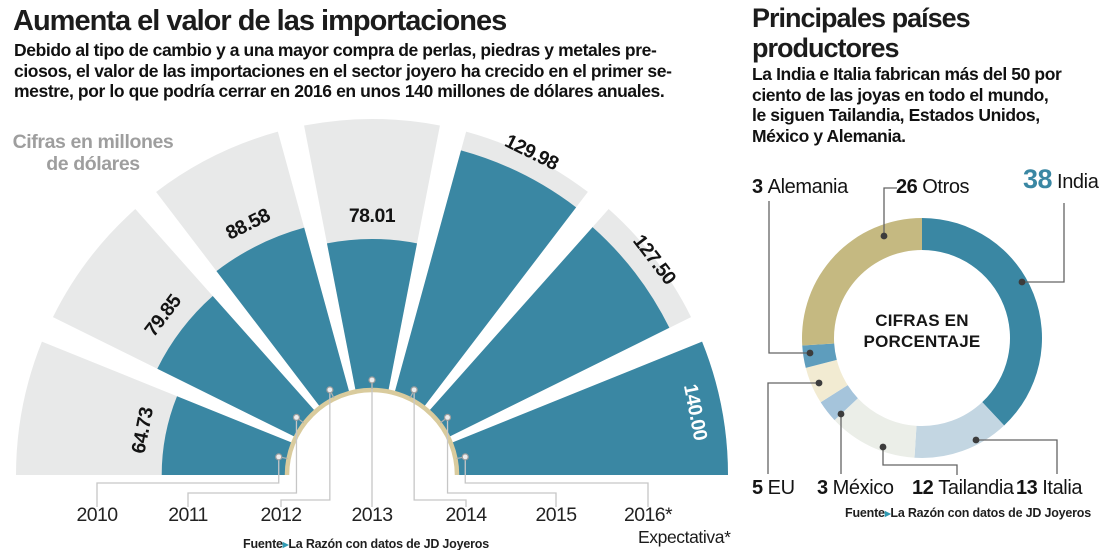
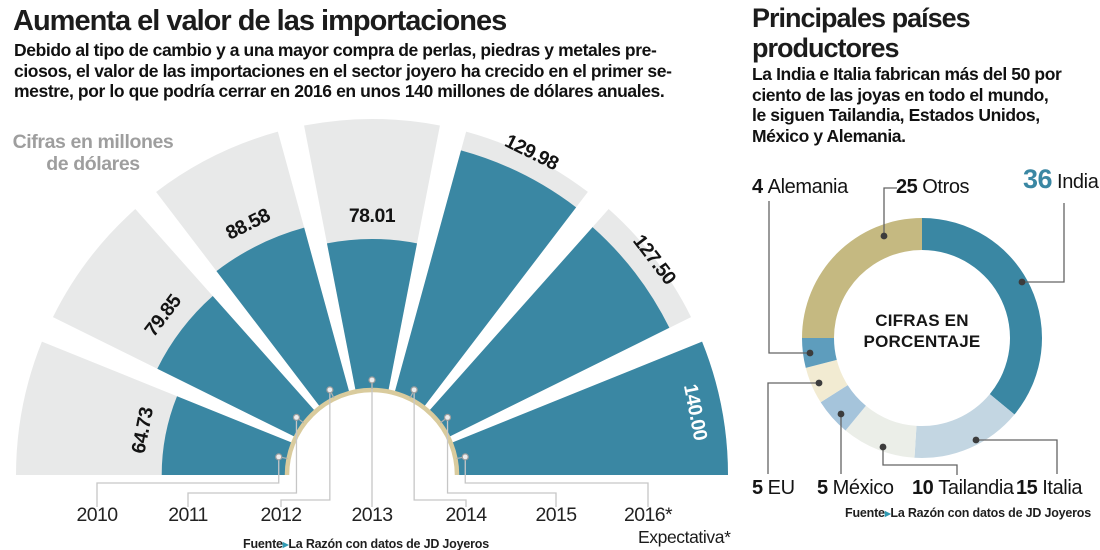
Principales países productores/India: 38 -> 36
Principales países productores/Italia: 13 -> 15
Principales países productores/Tailandia: 12 -> 10
Principales países productores/México: 3 -> 5
Principales países productores/Alemania: 3 -> 4
Principales países productores/Otros: 26 -> 25
